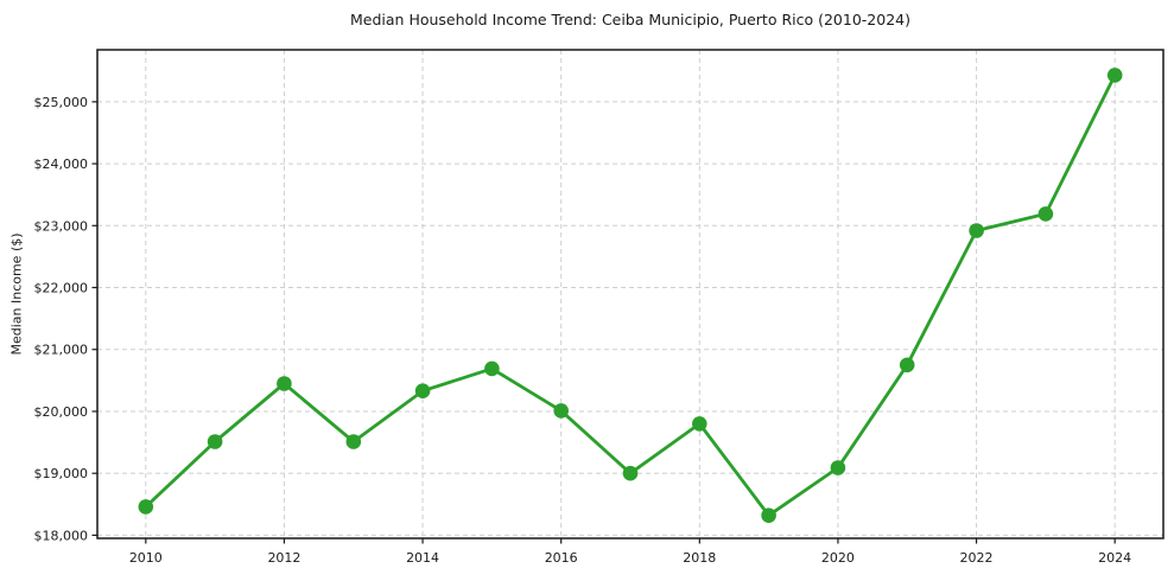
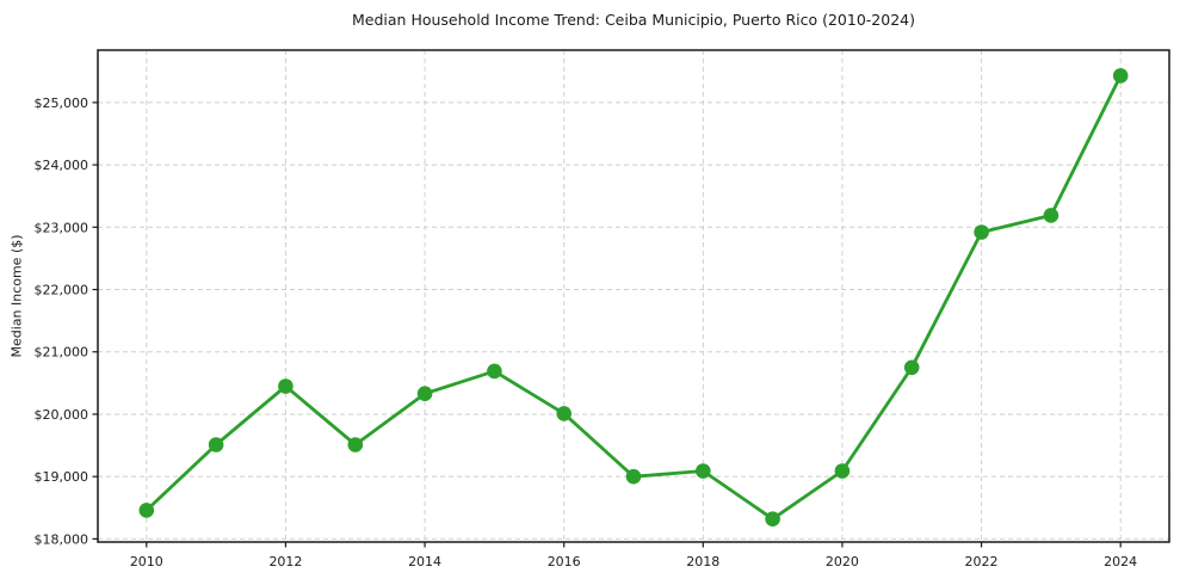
2018: $19800 -> $19100
